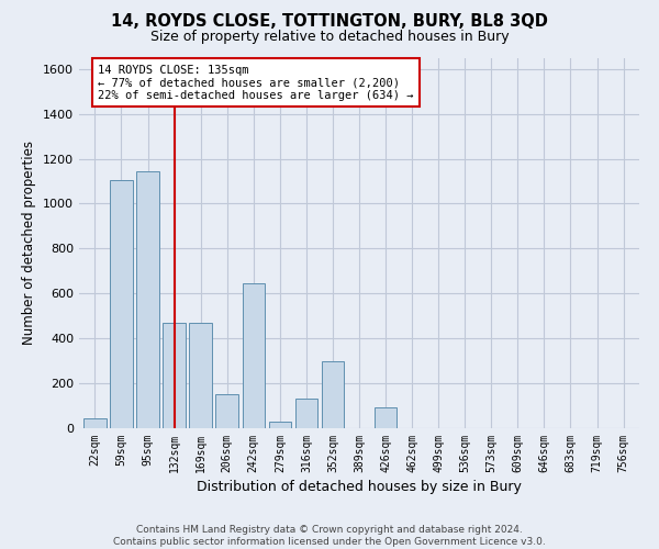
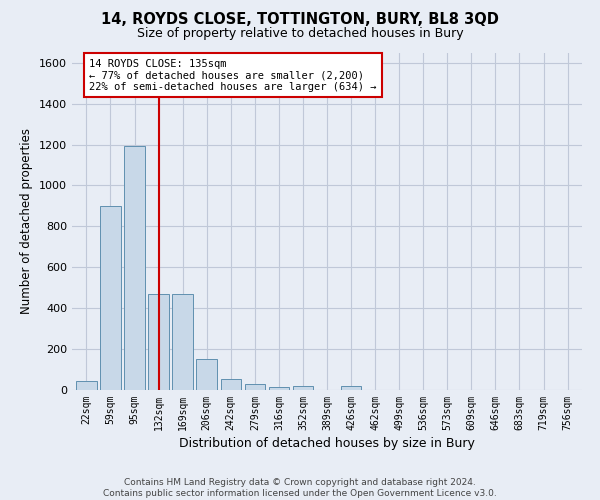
59sqm: 1105 -> 900
95sqm: 1145 -> 1195
242sqm: 645 -> 55
316sqm: 130 -> 15
352sqm: 300 -> 20
426sqm: 95 -> 20
